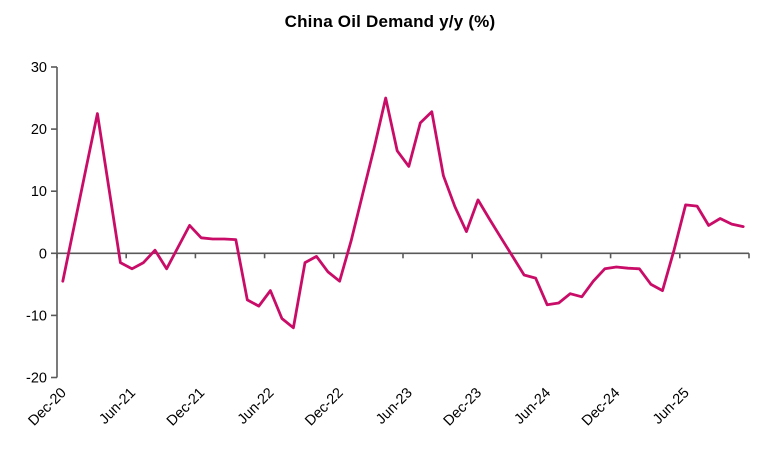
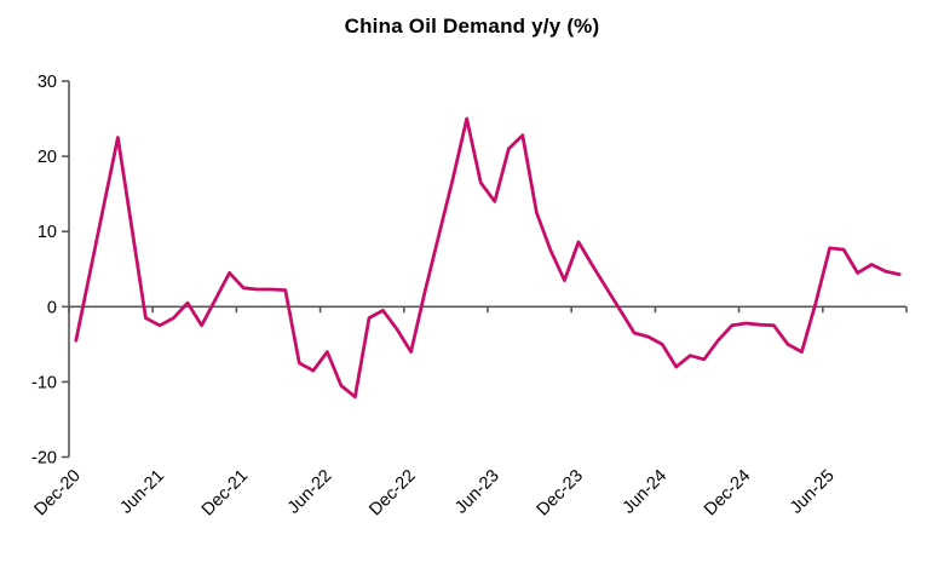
Dec-22: -4 -> -6
Jun-24: -8 -> -5
